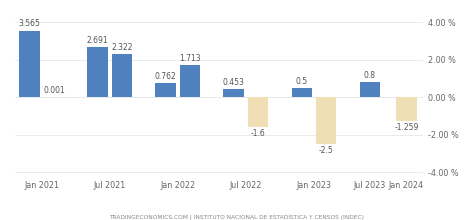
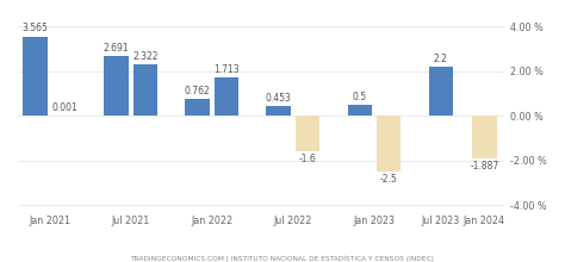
Jul 2023: 0.8 -> 2.2
Jan 2024: -1.259 -> -1.887
